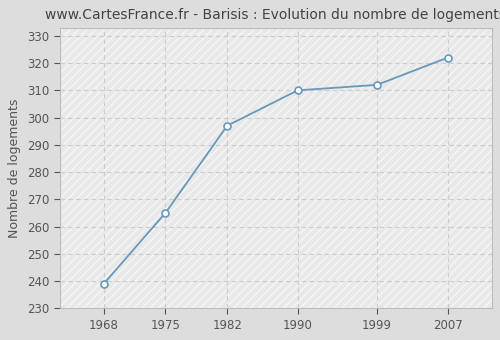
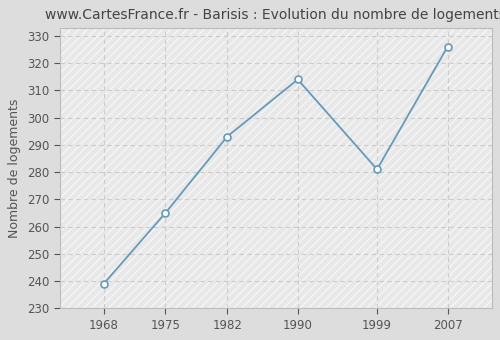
1982: 297 -> 293
1990: 310 -> 314
1999: 312 -> 281
2007: 322 -> 326
